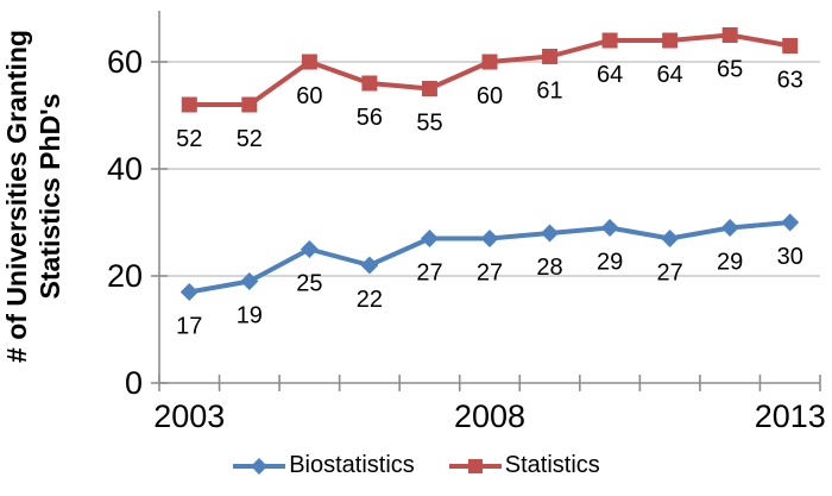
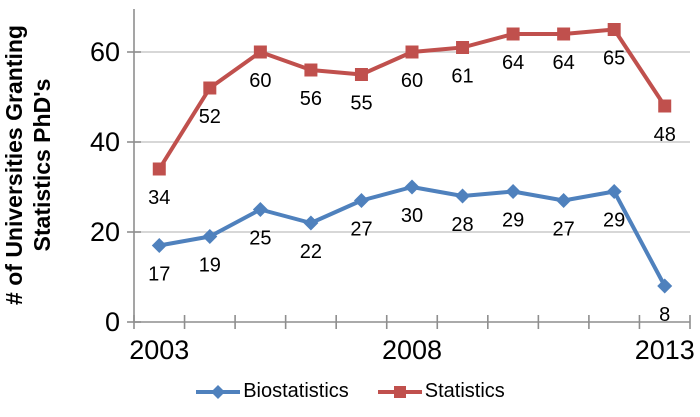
Statistics/2003: 52 -> 34
Biostatistics/2008: 27 -> 30
Biostatistics/2013: 30 -> 8
Statistics/2013: 63 -> 48
